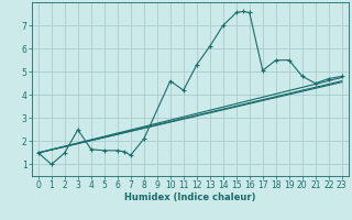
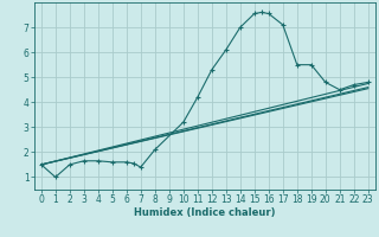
3: 2.50 -> 1.65
10: 4.60 -> 3.20
17: 5.05 -> 7.10
